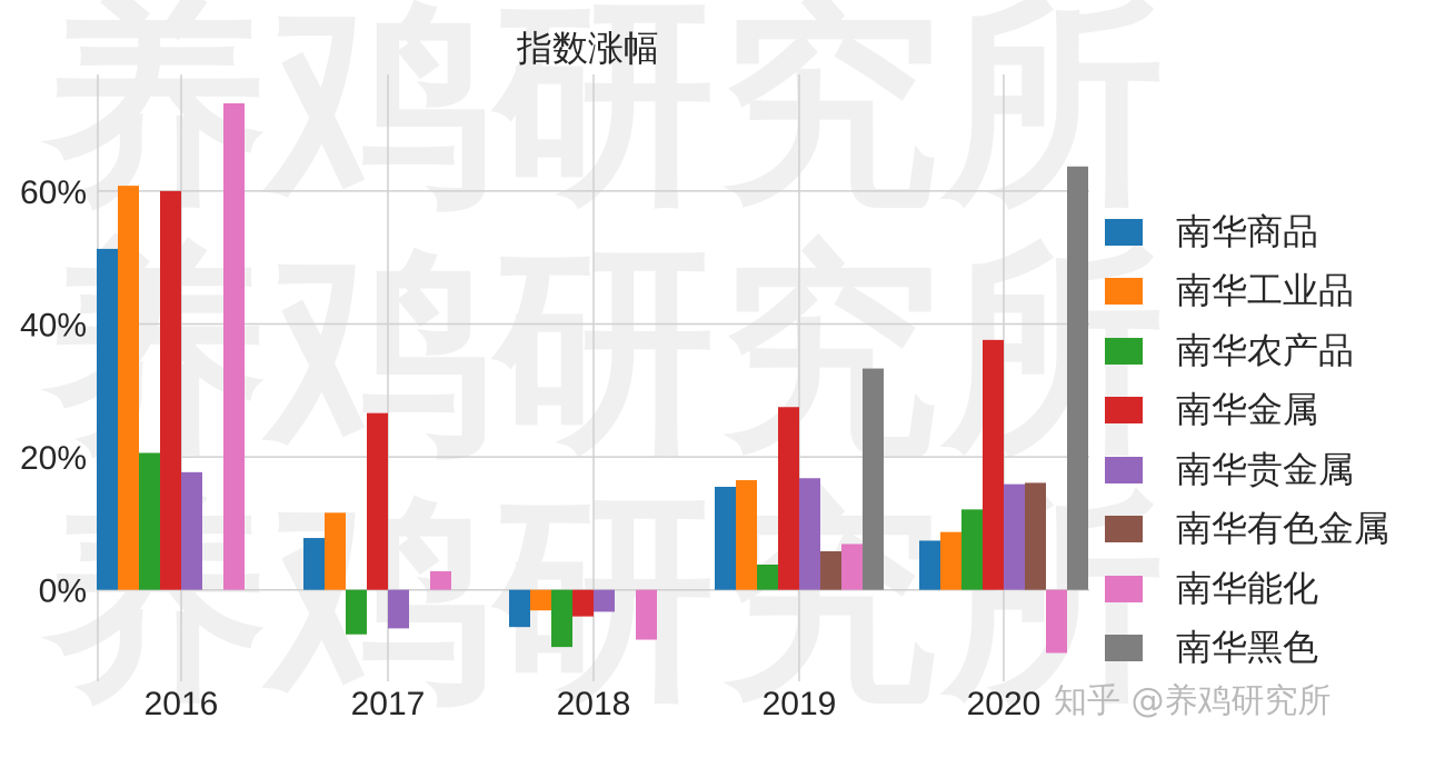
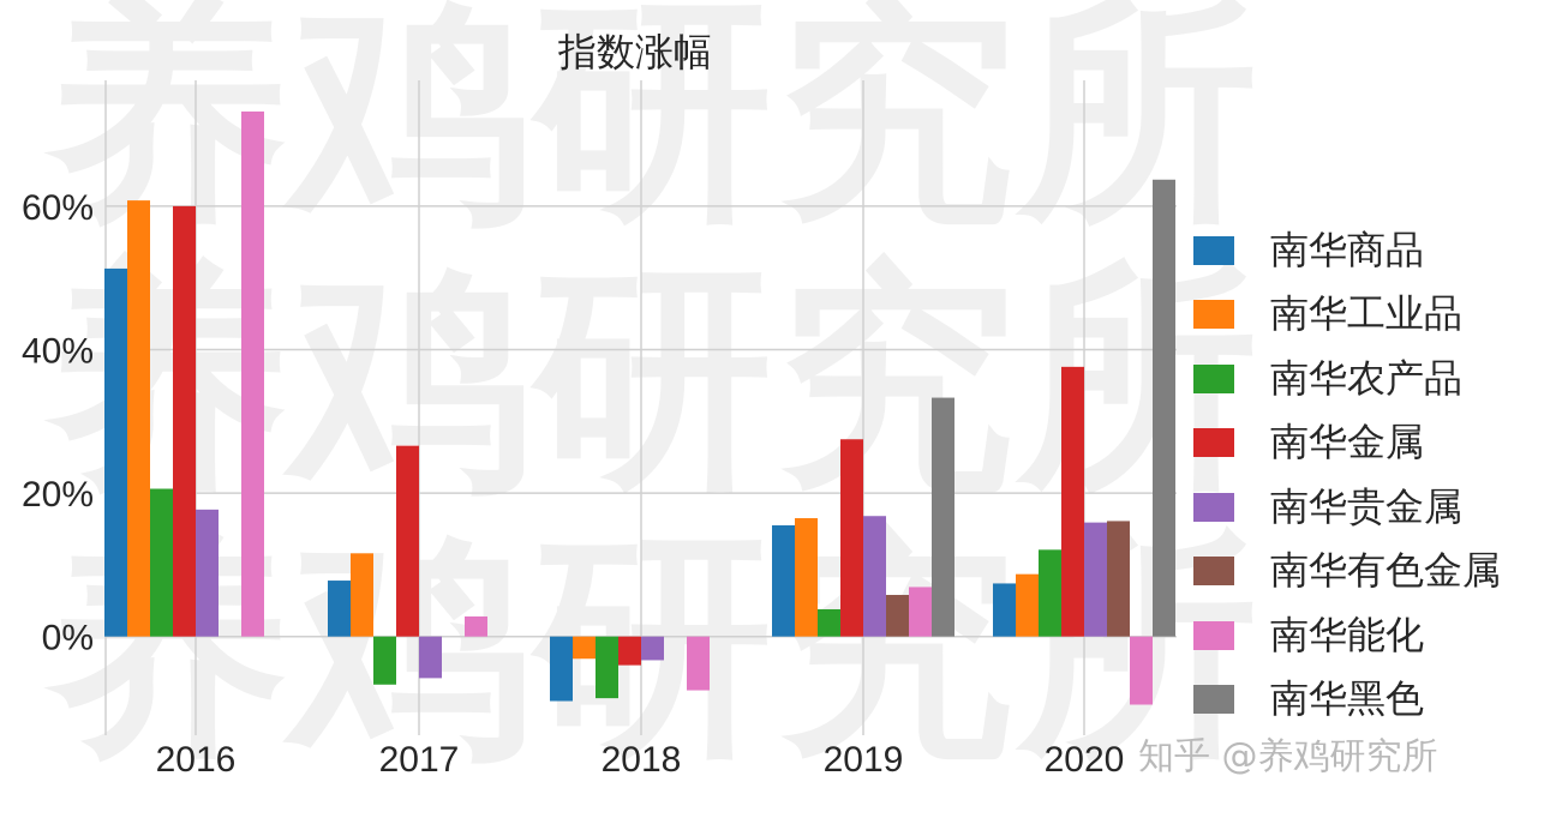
南华商品/2018: -6% -> -9%
